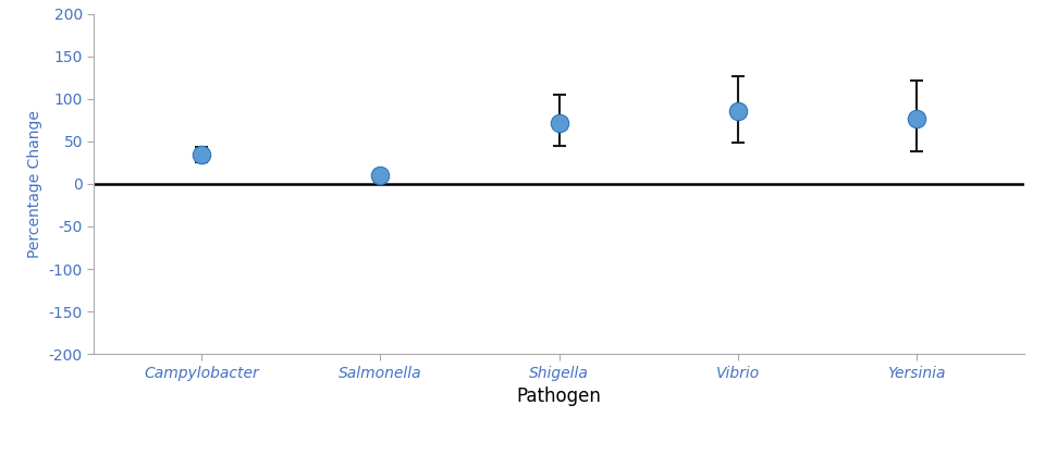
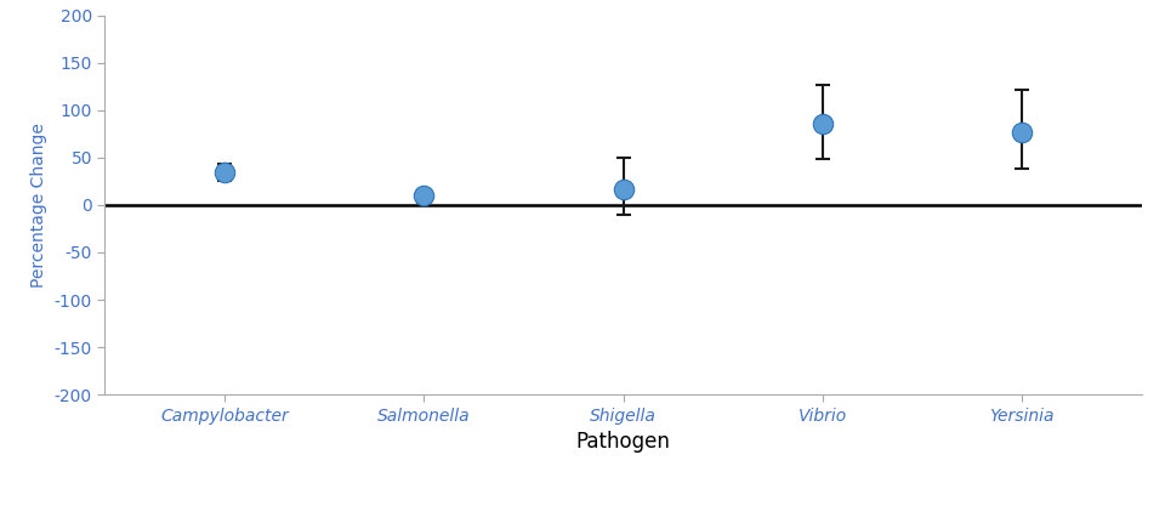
Shigella: 72 -> 17
